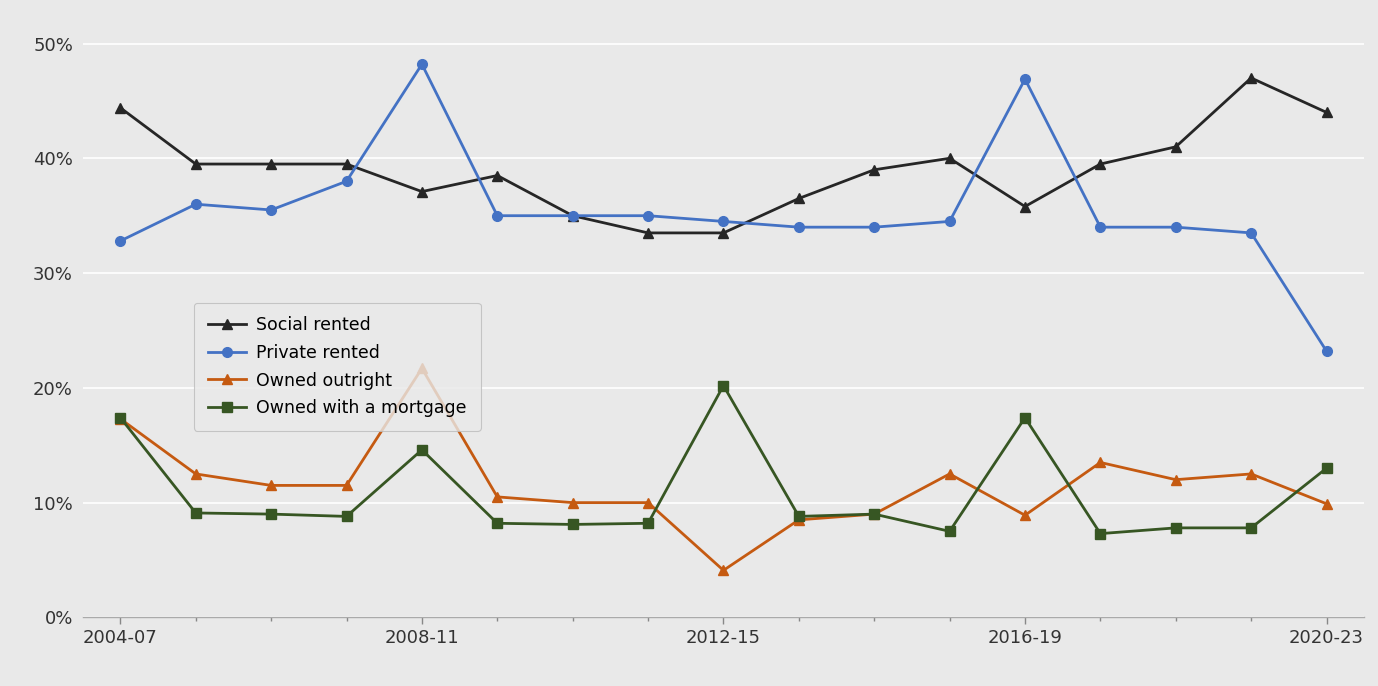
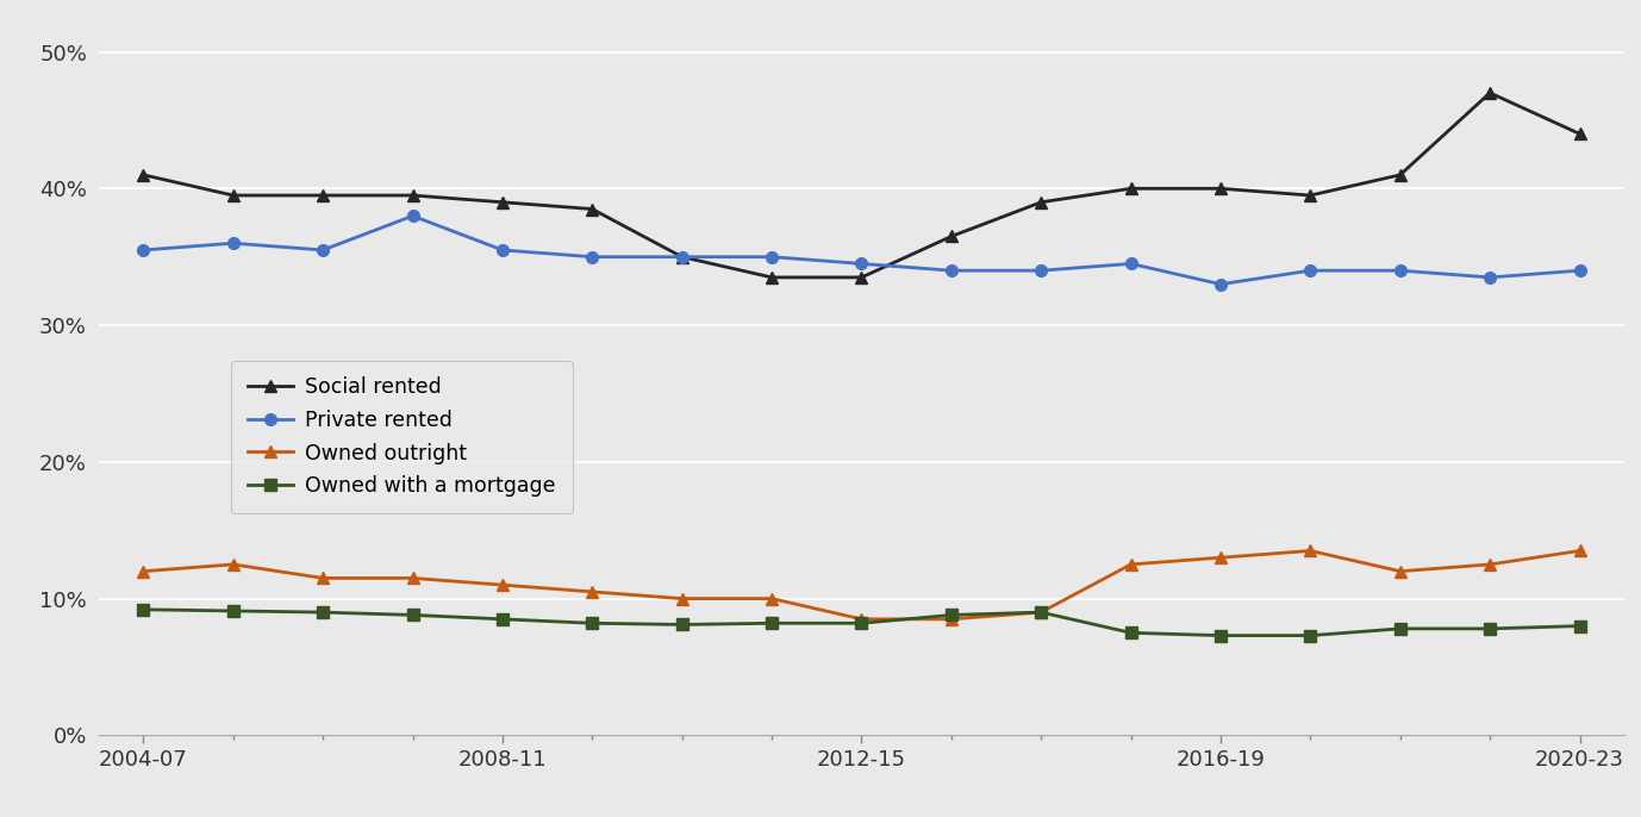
Social rented/2004-07: 44.4% -> 41.0%
Private rented/2004-07: 32.8% -> 35.5%
Owned outright/2004-07: 17.3% -> 12.0%
Owned with a mortgage/2004-07: 17.4% -> 9.2%
Social rented/2008-11: 37.1% -> 39.0%
Private rented/2008-11: 48.2% -> 35.5%
Owned outright/2008-11: 21.7% -> 11.0%
Owned with a mortgage/2008-11: 14.6% -> 8.5%
Owned outright/2012-15: 4.1% -> 8.5%
Owned with a mortgage/2012-15: 20.2% -> 8.2%
Social rented/2016-19: 35.8% -> 40.0%
Private rented/2016-19: 46.9% -> 33.0%
Owned outright/2016-19: 8.9% -> 13.0%
Owned with a mortgage/2016-19: 17.4% -> 7.3%
Private rented/2020-23: 23.2% -> 34.0%
Owned outright/2020-23: 9.9% -> 13.5%
Owned with a mortgage/2020-23: 13.0% -> 8.0%
